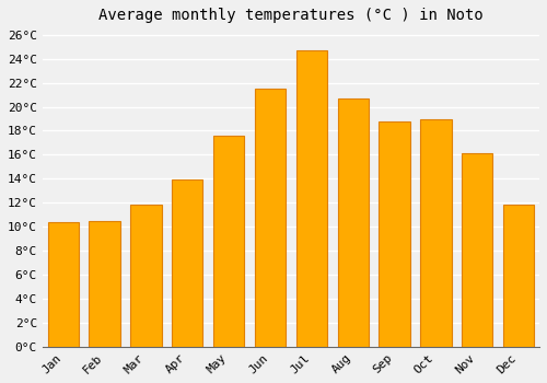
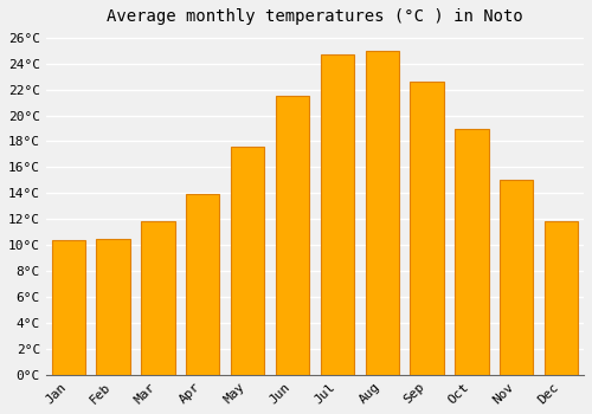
Aug: 20.7°C -> 25.0°C
Sep: 18.8°C -> 22.6°C
Nov: 16.1°C -> 15.0°C
